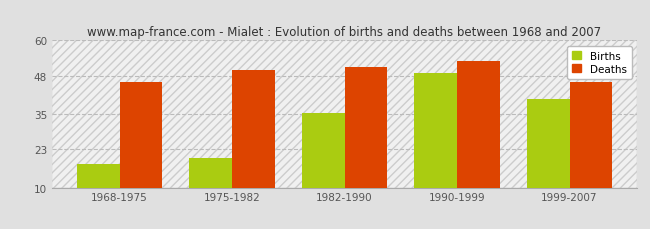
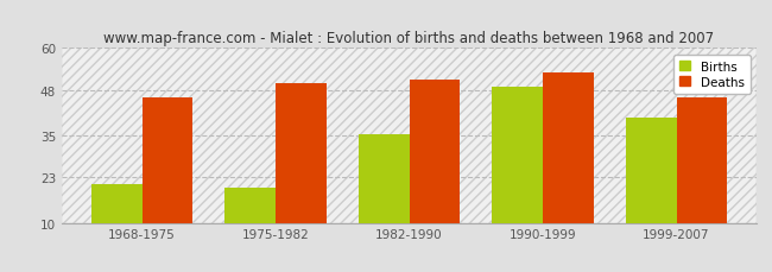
Births/1968-1975: 18.0 -> 21.0
